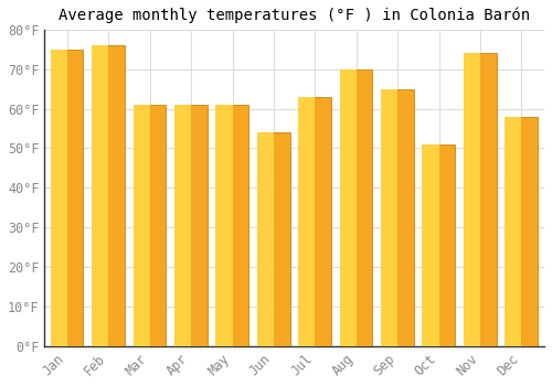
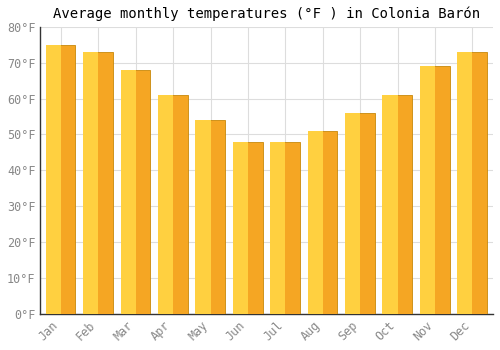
Feb: 76°F -> 73°F
Mar: 61°F -> 68°F
May: 61°F -> 54°F
Jun: 54°F -> 48°F
Jul: 63°F -> 48°F
Aug: 70°F -> 51°F
Sep: 65°F -> 56°F
Oct: 51°F -> 61°F
Nov: 74°F -> 69°F
Dec: 58°F -> 73°F
